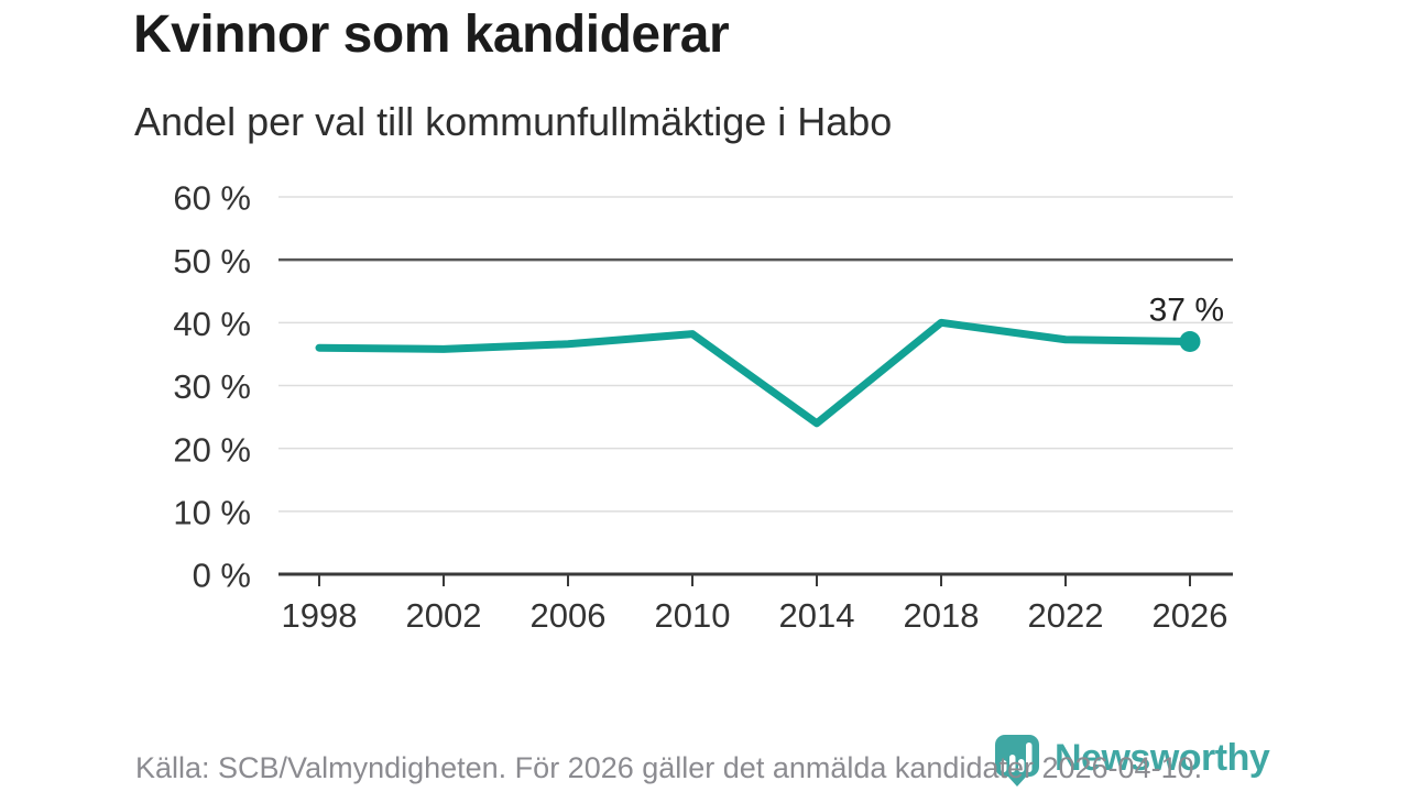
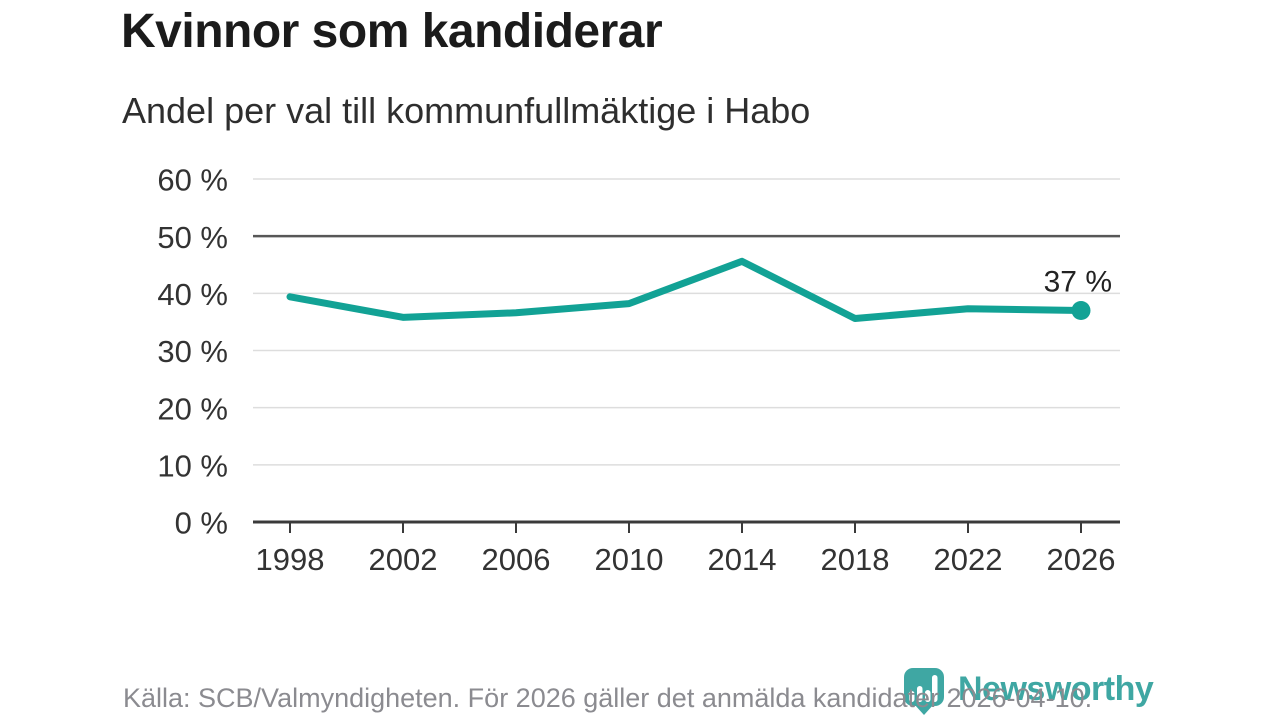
1998: 36% -> 39%
2014: 24% -> 46%
2018: 40% -> 36%
